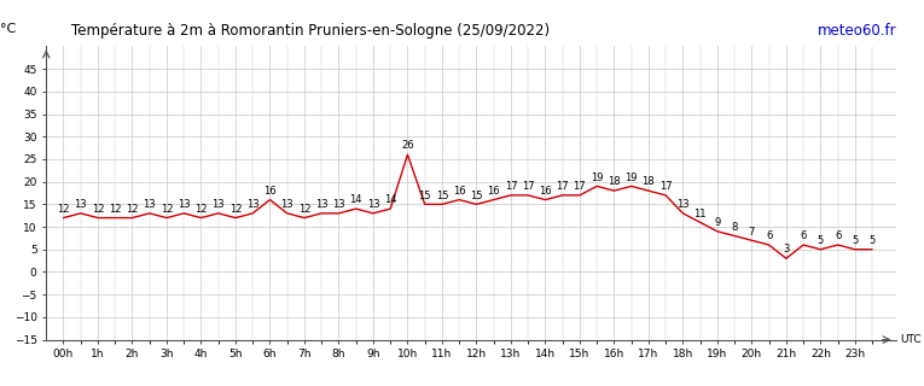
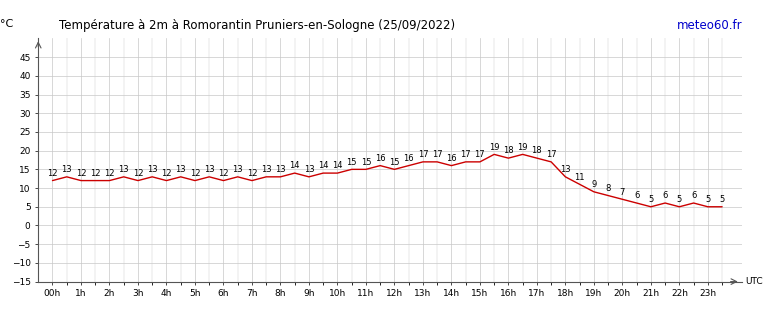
6h: 16 -> 12
10h: 26 -> 14
21h: 3 -> 5
